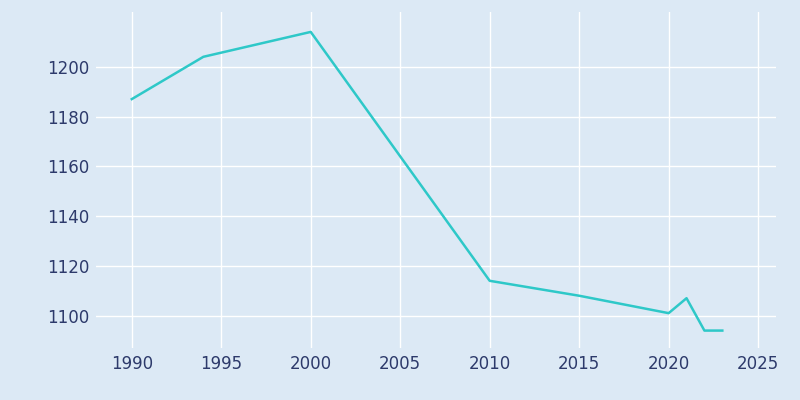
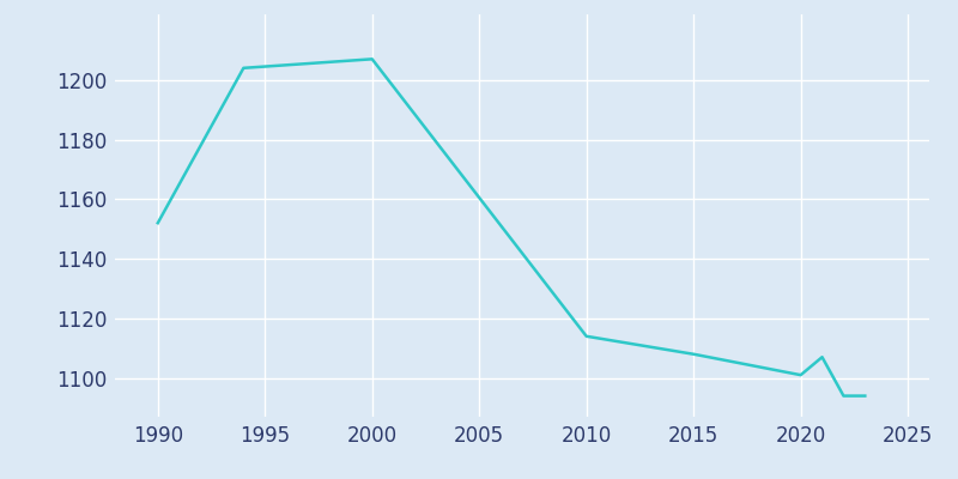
1990: 1187 -> 1152
2000: 1214 -> 1207
